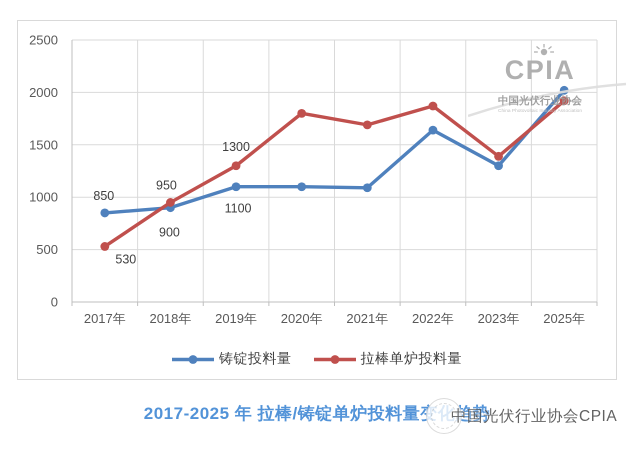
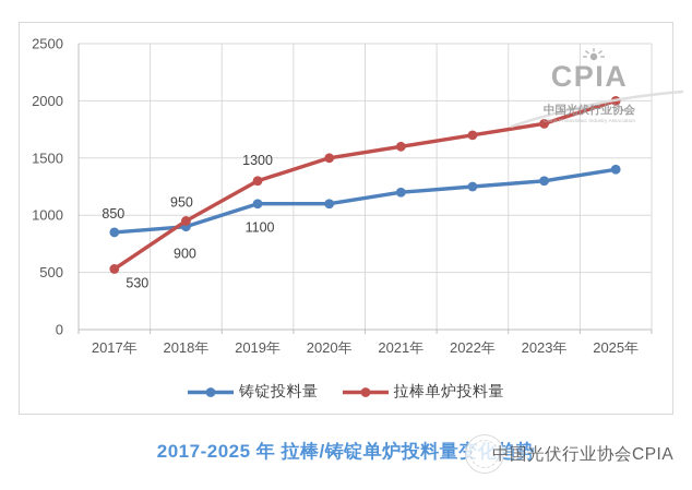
拉棒单炉投料量/2020年: 1800 -> 1500
铸锭投料量/2021年: 1090 -> 1200
拉棒单炉投料量/2021年: 1690 -> 1600
铸锭投料量/2022年: 1640 -> 1250
拉棒单炉投料量/2022年: 1870 -> 1700
拉棒单炉投料量/2023年: 1390 -> 1800
铸锭投料量/2025年: 2020 -> 1400
拉棒单炉投料量/2025年: 1920 -> 2000
